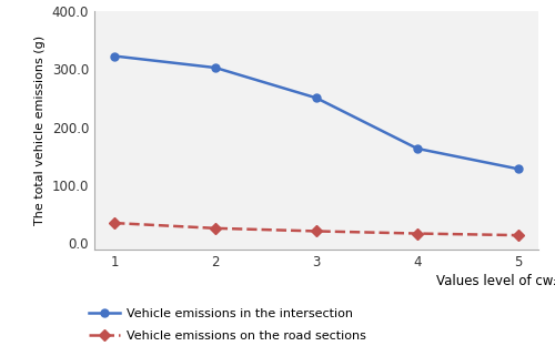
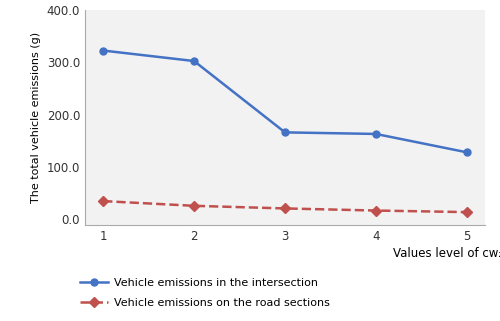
Vehicle emissions in the intersection/3: 250 -> 166
